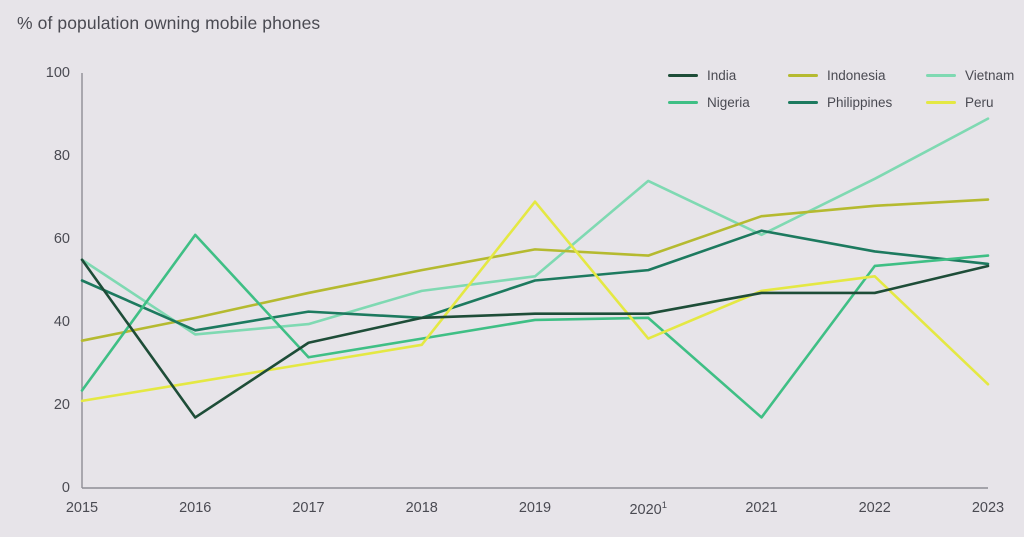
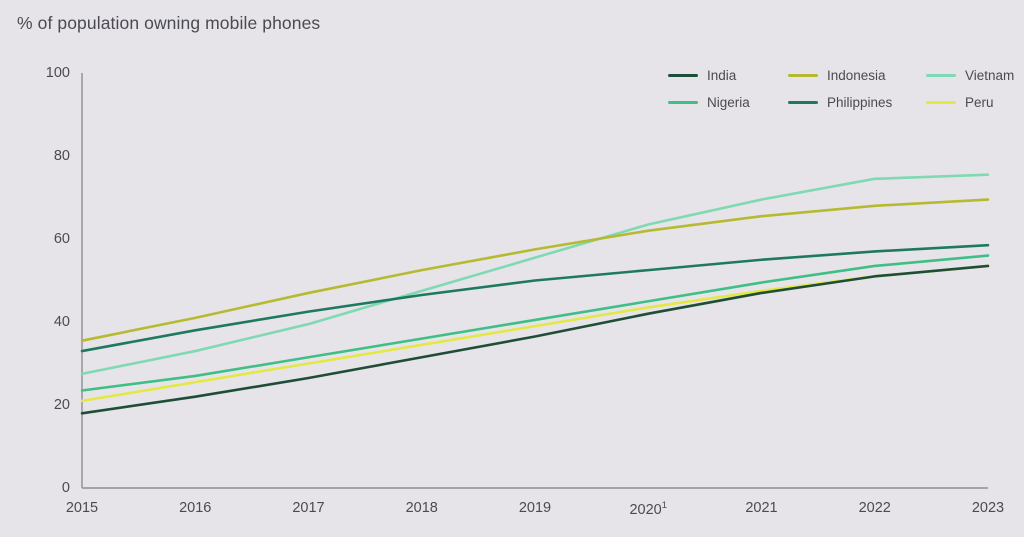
India/2015: 55 -> 18
Vietnam/2015: 55 -> 28
Philippines/2015: 50 -> 33
India/2016: 17 -> 22
Vietnam/2016: 37 -> 33
Nigeria/2016: 61 -> 27
India/2017: 35 -> 26
India/2018: 41 -> 32
Philippines/2018: 41 -> 46
India/2019: 42 -> 36
Vietnam/2019: 51 -> 56
Peru/2019: 69 -> 39
Indonesia/2020: 56 -> 62
Vietnam/2020: 74 -> 64
Nigeria/2020: 41 -> 45
Peru/2020: 36 -> 44
Vietnam/2021: 61 -> 70
Nigeria/2021: 17 -> 50
Philippines/2021: 62 -> 55
India/2022: 47 -> 51
Vietnam/2023: 89 -> 76
Philippines/2023: 54 -> 58
Peru/2023: 25 -> 54
